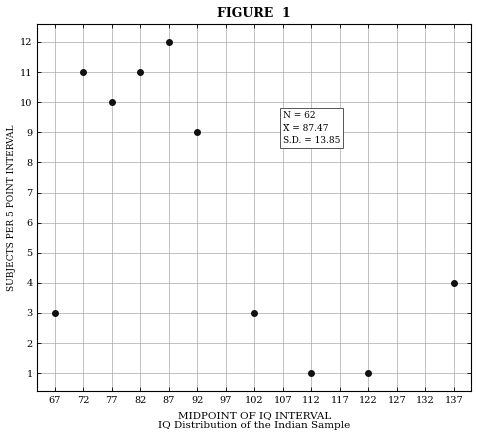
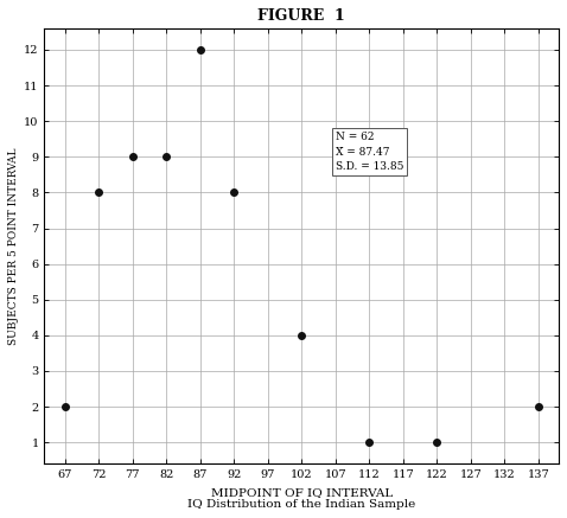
67: 3 -> 2
72: 11 -> 8
77: 10 -> 9
82: 11 -> 9
92: 9 -> 8
102: 3 -> 4
137: 4 -> 2
